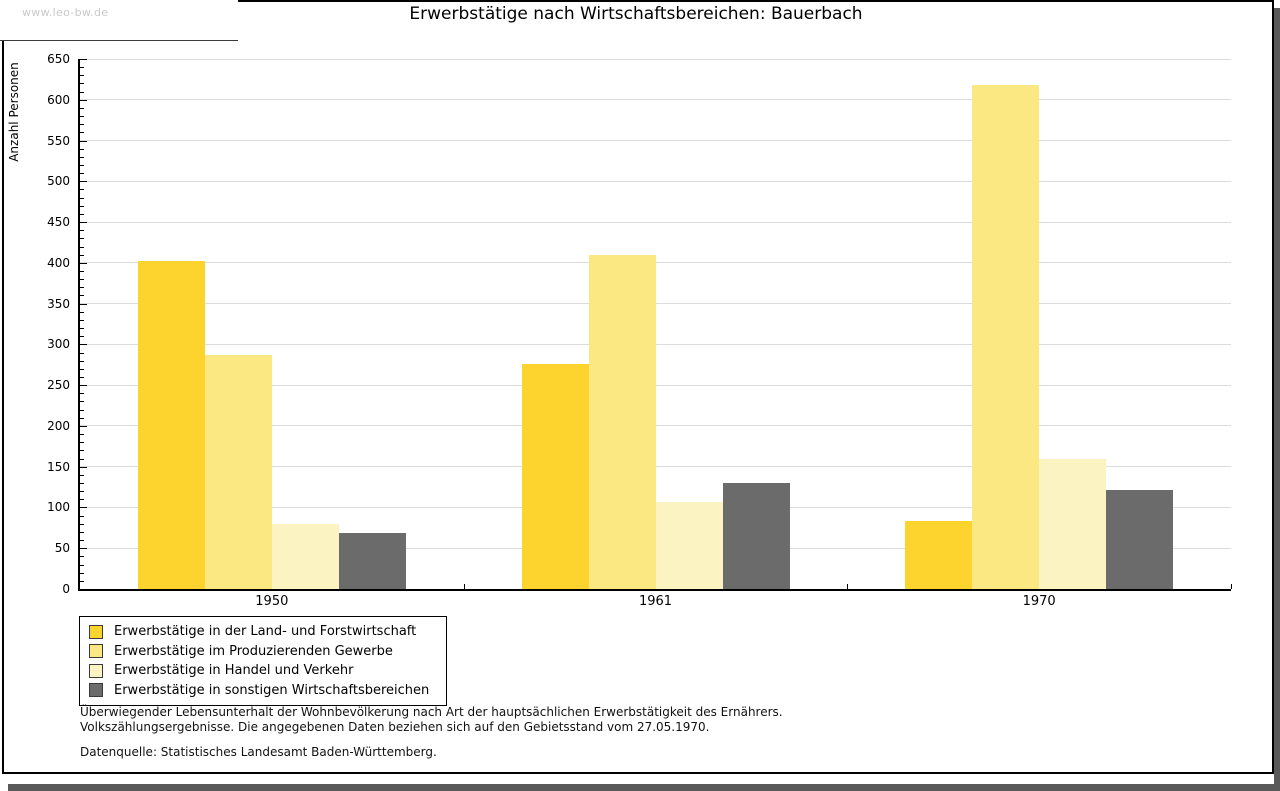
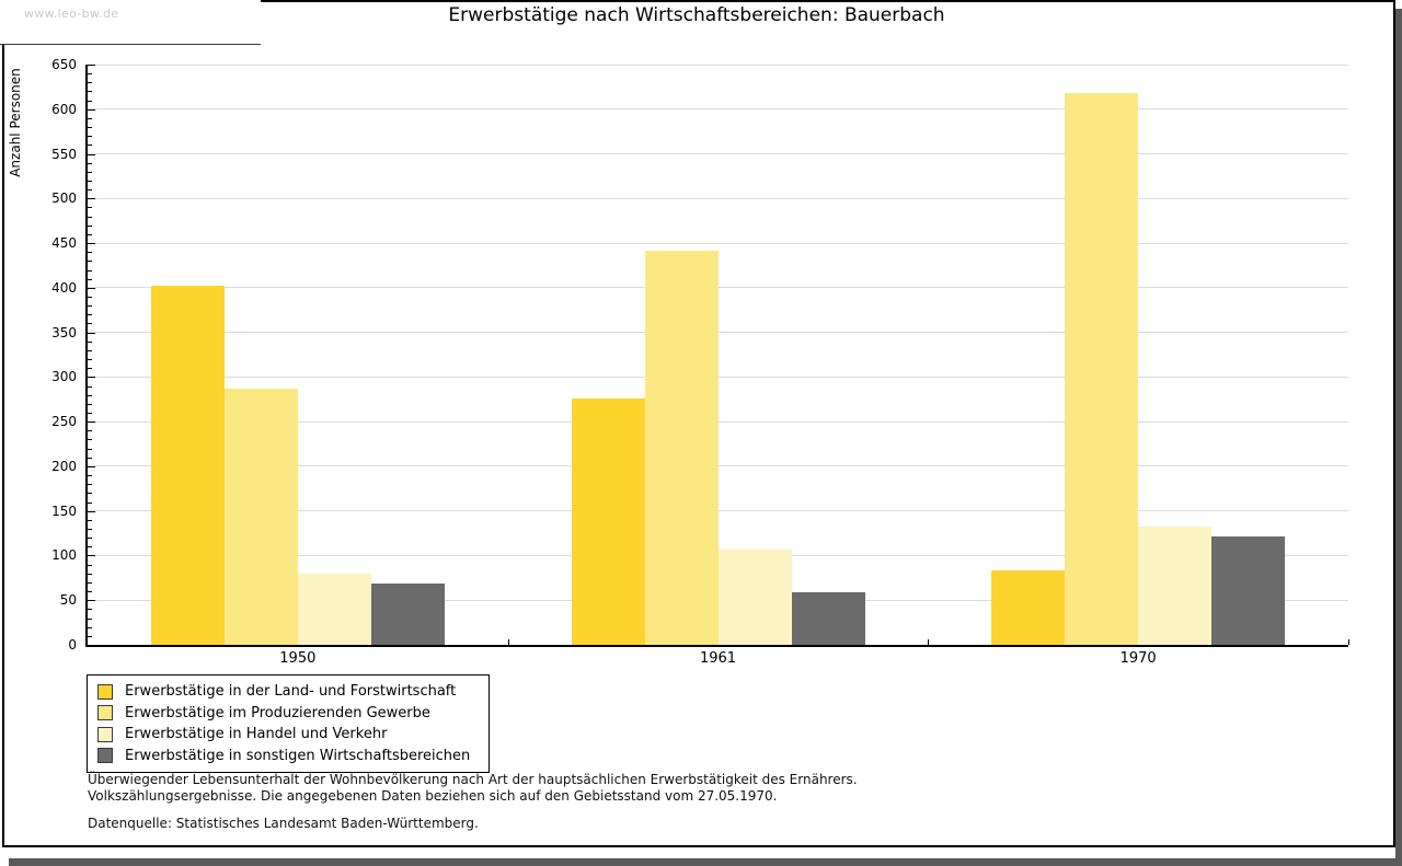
Erwerbstätige im Produzierenden Gewerbe/1961: 410 -> 440
Erwerbstätige in sonstigen Wirtschaftsbereichen/1961: 130 -> 60
Erwerbstätige in Handel und Verkehr/1970: 160 -> 130
